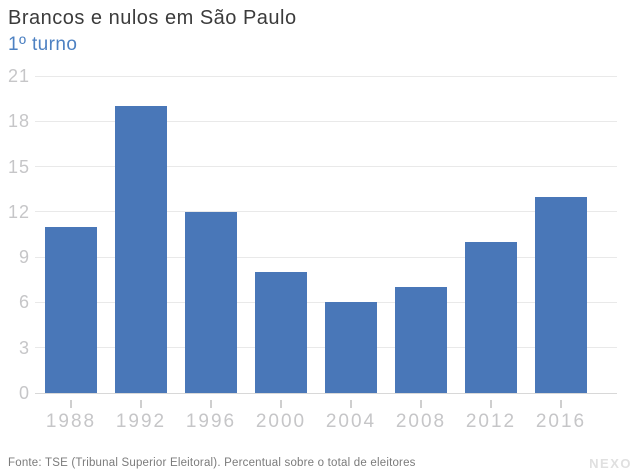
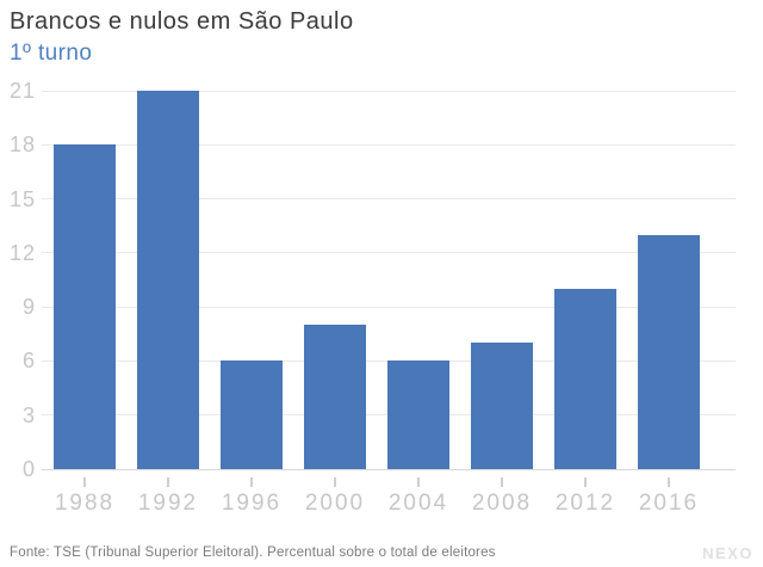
1988: 11 -> 18
1992: 19 -> 21
1996: 12 -> 6
